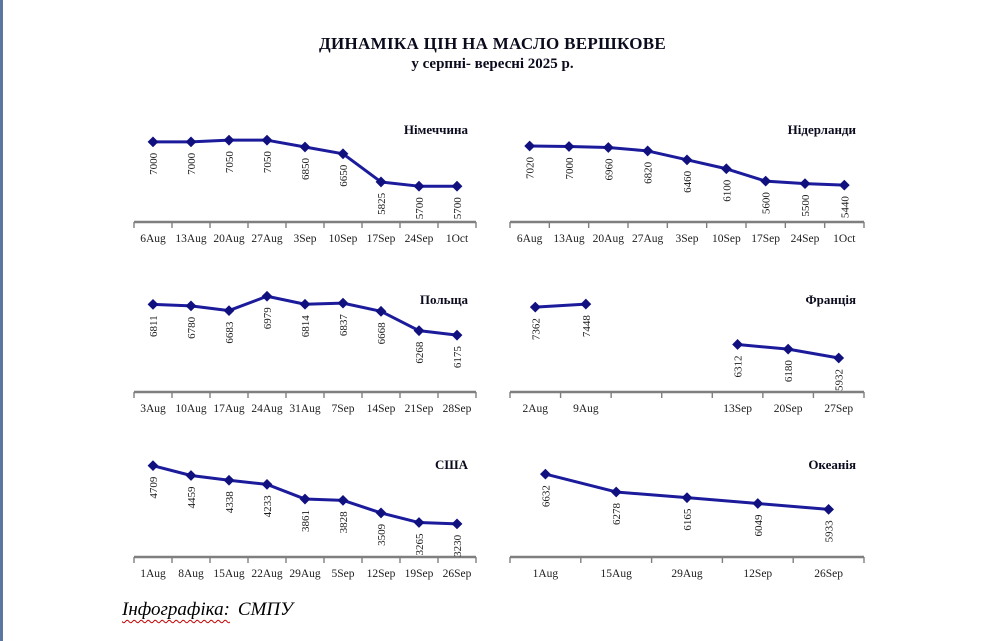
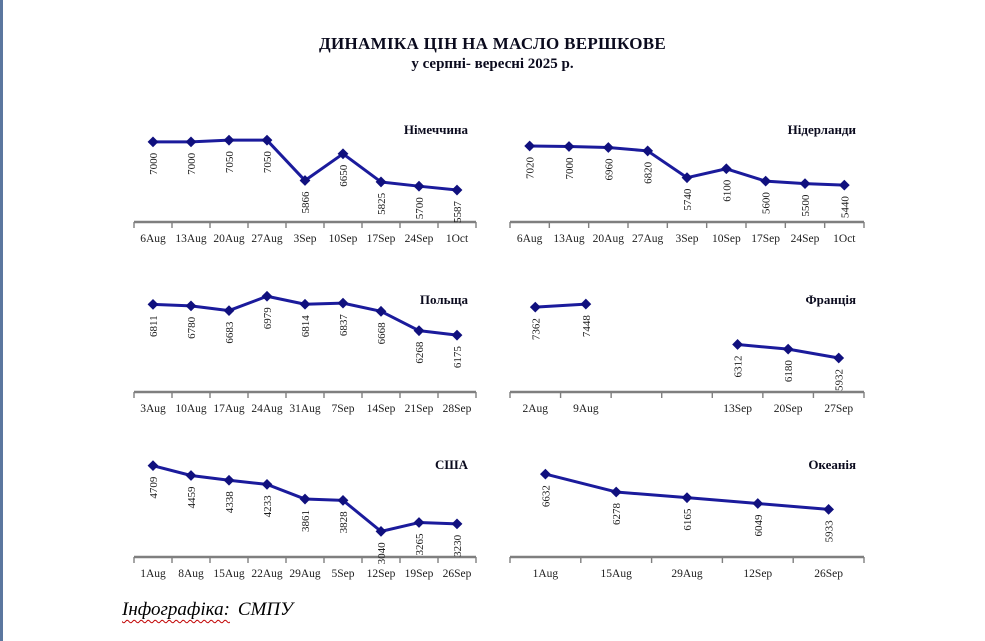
Німеччина/3Sep: 6850 -> 5866
Німеччина/1Oct: 5700 -> 5587
Нідерланди/3Sep: 6460 -> 5740
США/12Sep: 3509 -> 3040
